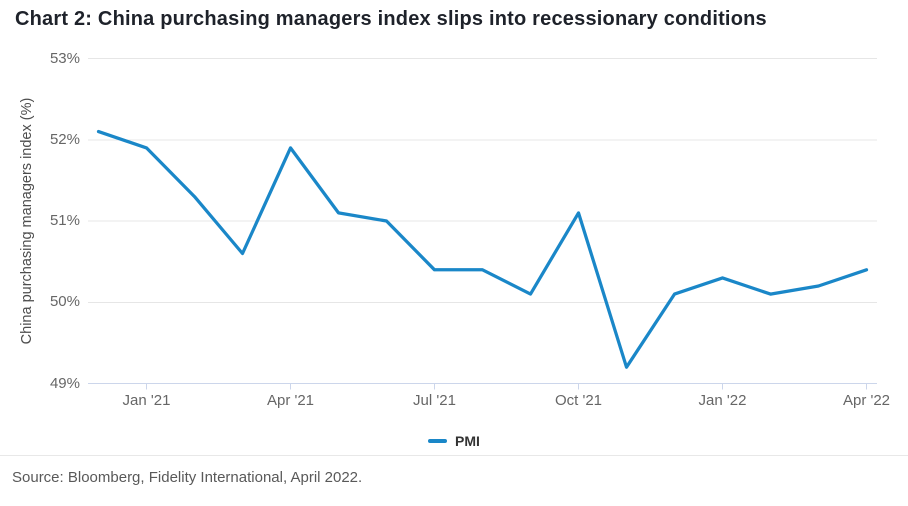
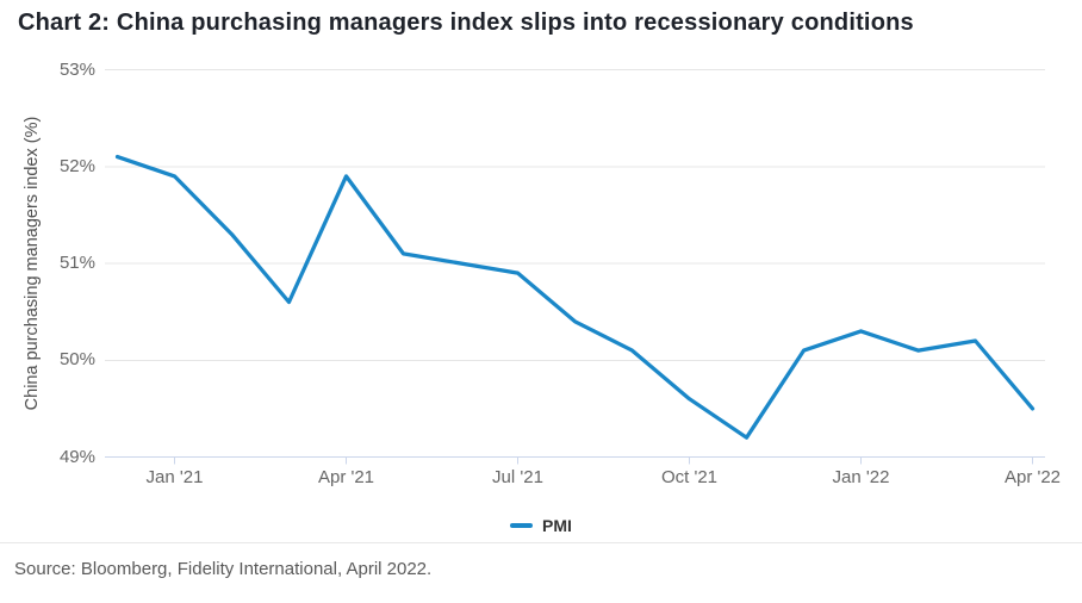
Jul '21: 50.4% -> 50.9%
Oct '21: 51.1% -> 49.6%
Apr '22: 50.4% -> 49.5%
